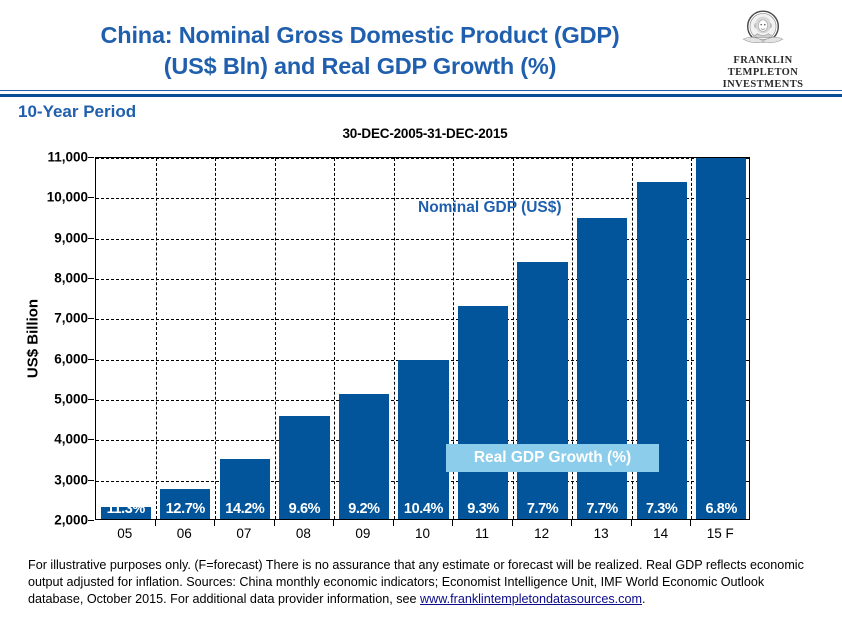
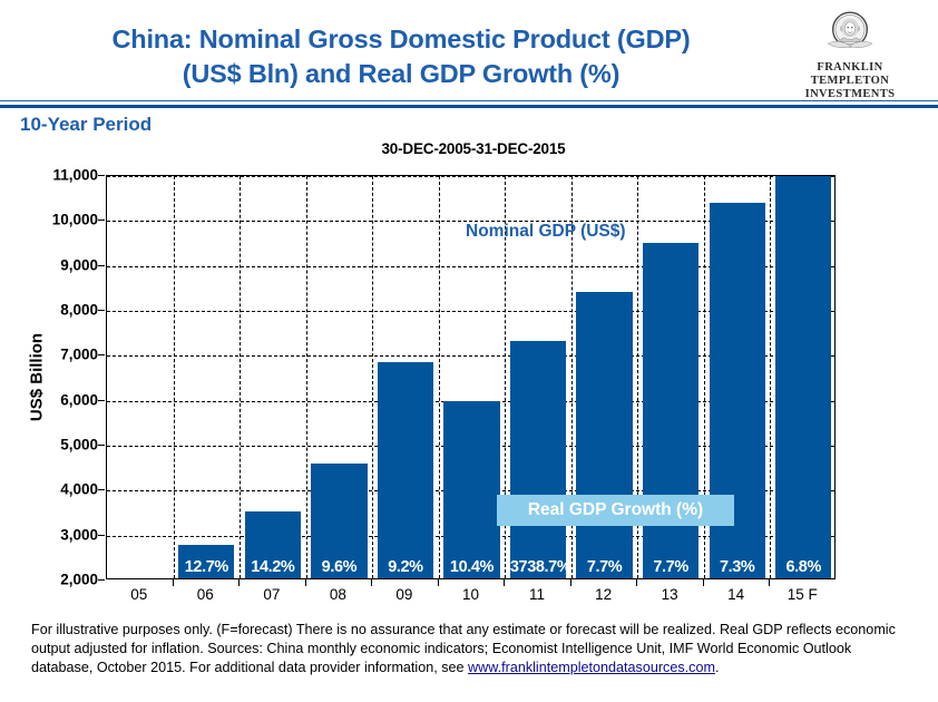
Nominal GDP (US$)/05: 2300 -> 1700
Nominal GDP (US$)/09: 5100 -> 6800
Real GDP Growth (%)/11: 9.3% -> 3738.7%
